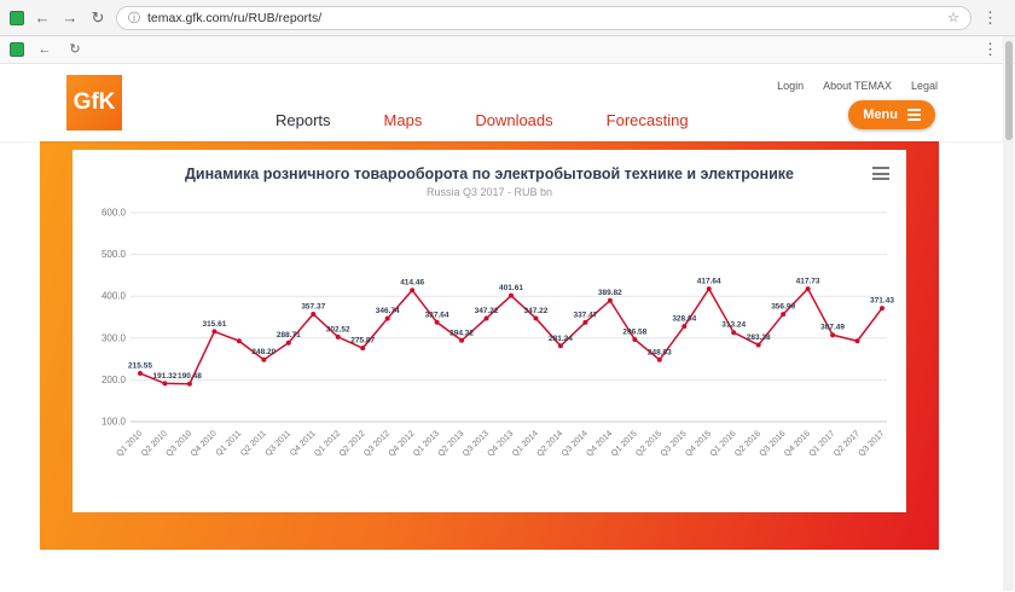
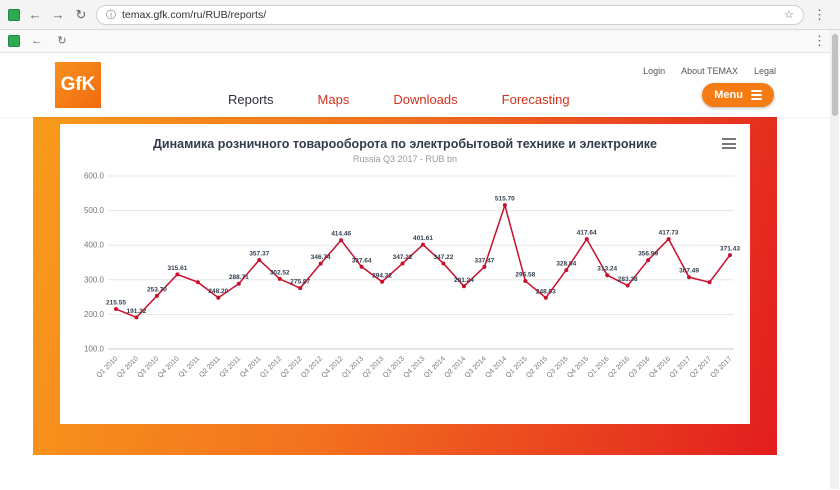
Q3 2010: 190.48 -> 253.70
Q4 2014: 389.82 -> 515.70
